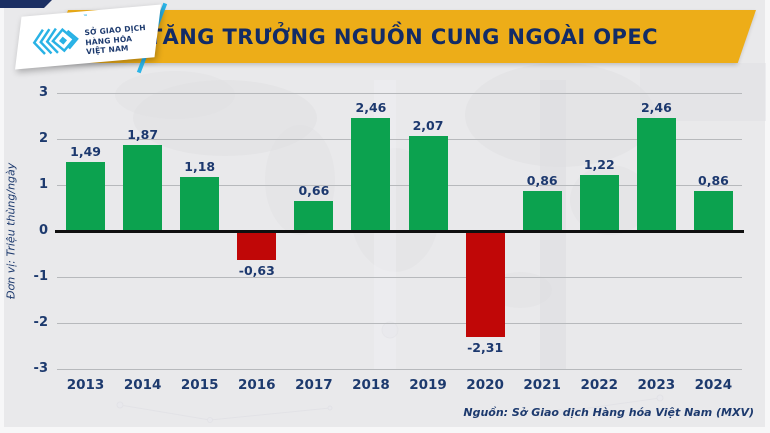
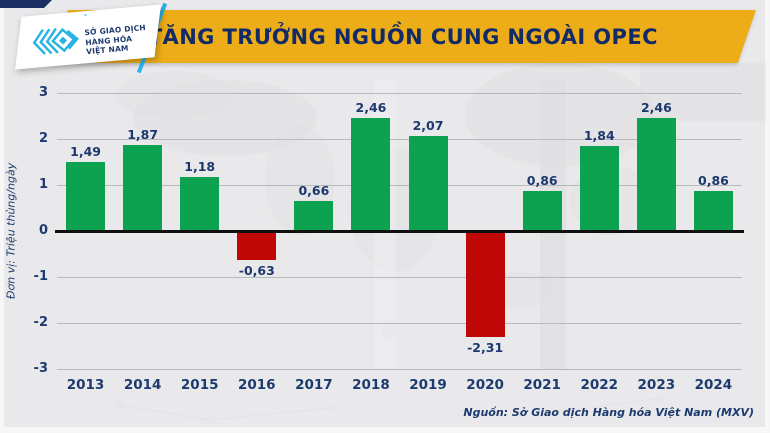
2022: 1,22 -> 1,84
